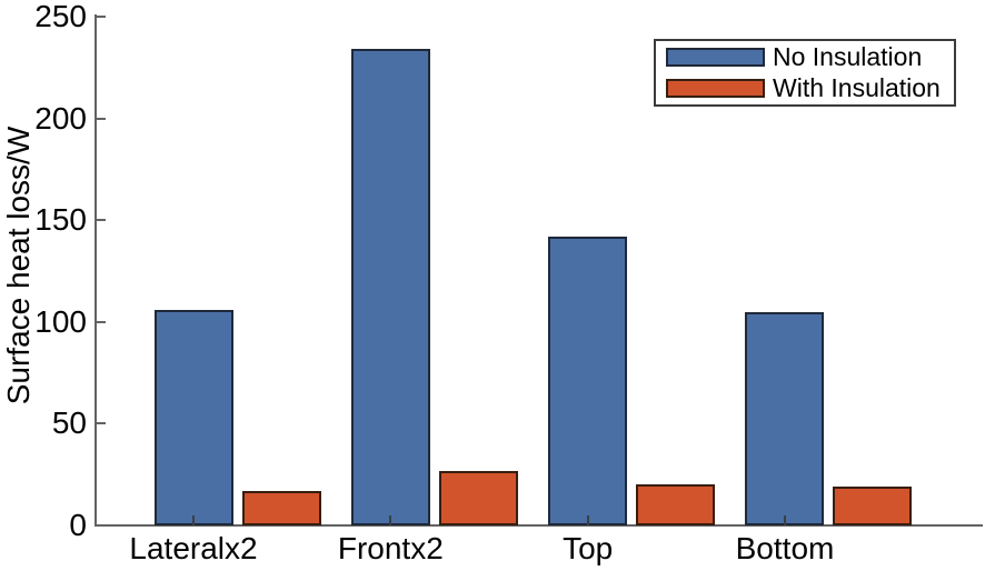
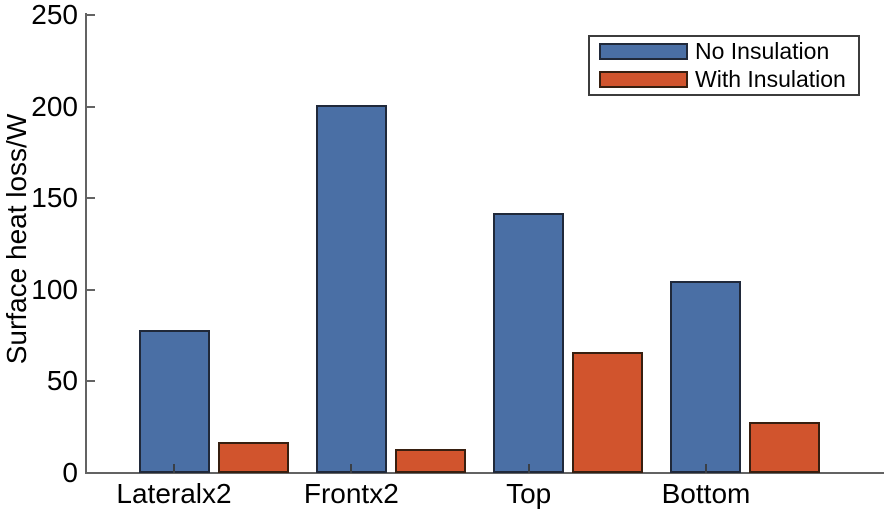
No Insulation/Lateralx2: 106 -> 78
No Insulation/Frontx2: 234 -> 201
With Insulation/Frontx2: 27 -> 13
With Insulation/Top: 20 -> 66
With Insulation/Bottom: 19 -> 28
